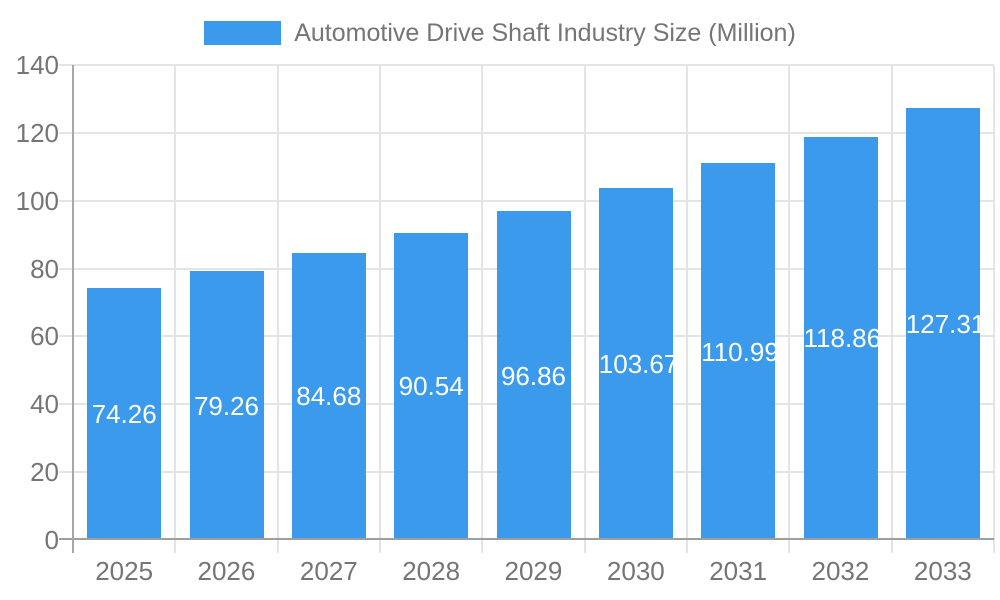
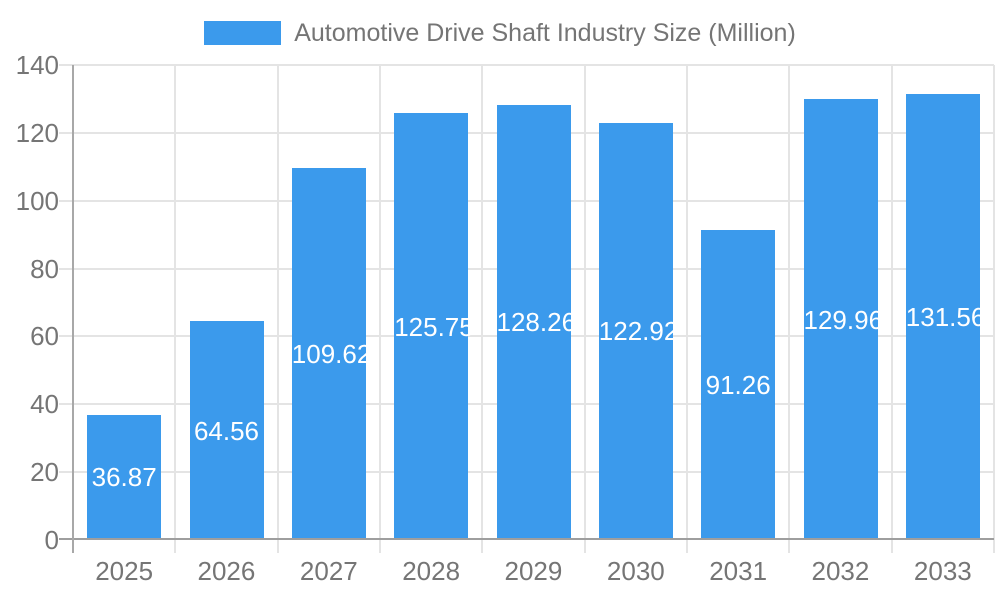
2025: 74.26 -> 36.87
2026: 79.26 -> 64.56
2027: 84.68 -> 109.62
2028: 90.54 -> 125.75
2029: 96.86 -> 128.26
2030: 103.67 -> 122.92
2031: 110.99 -> 91.26
2032: 118.86 -> 129.96
2033: 127.31 -> 131.56
